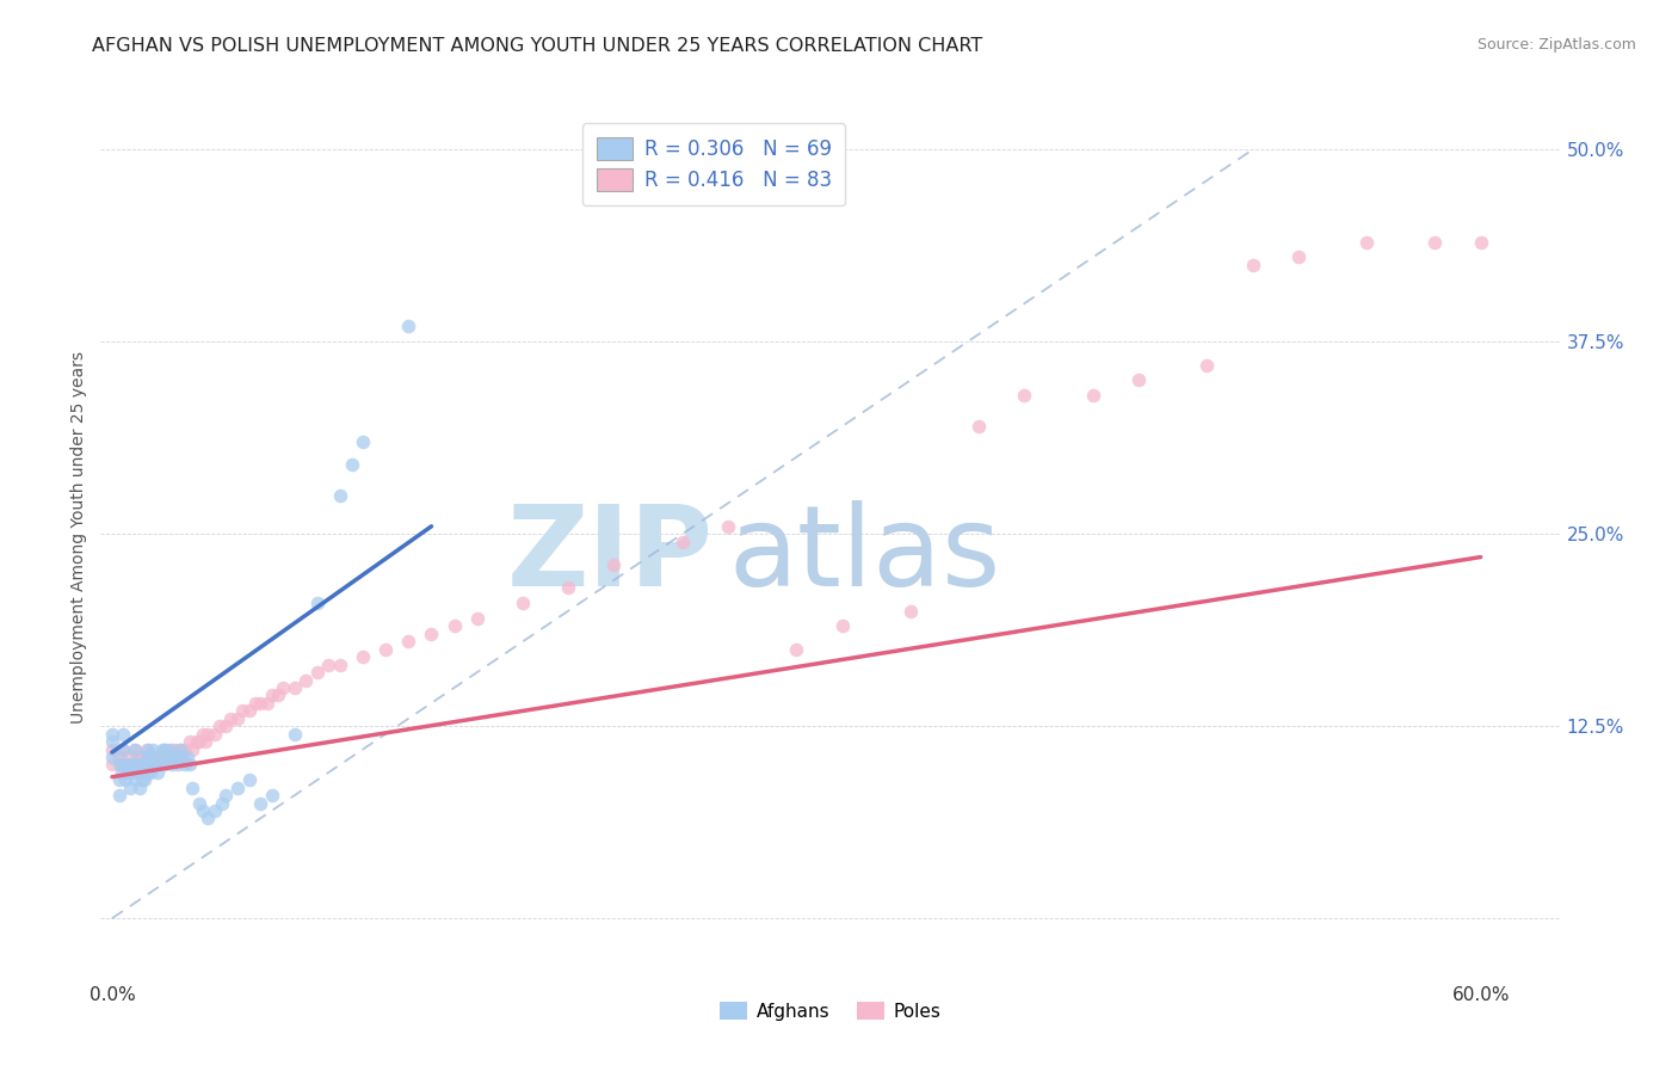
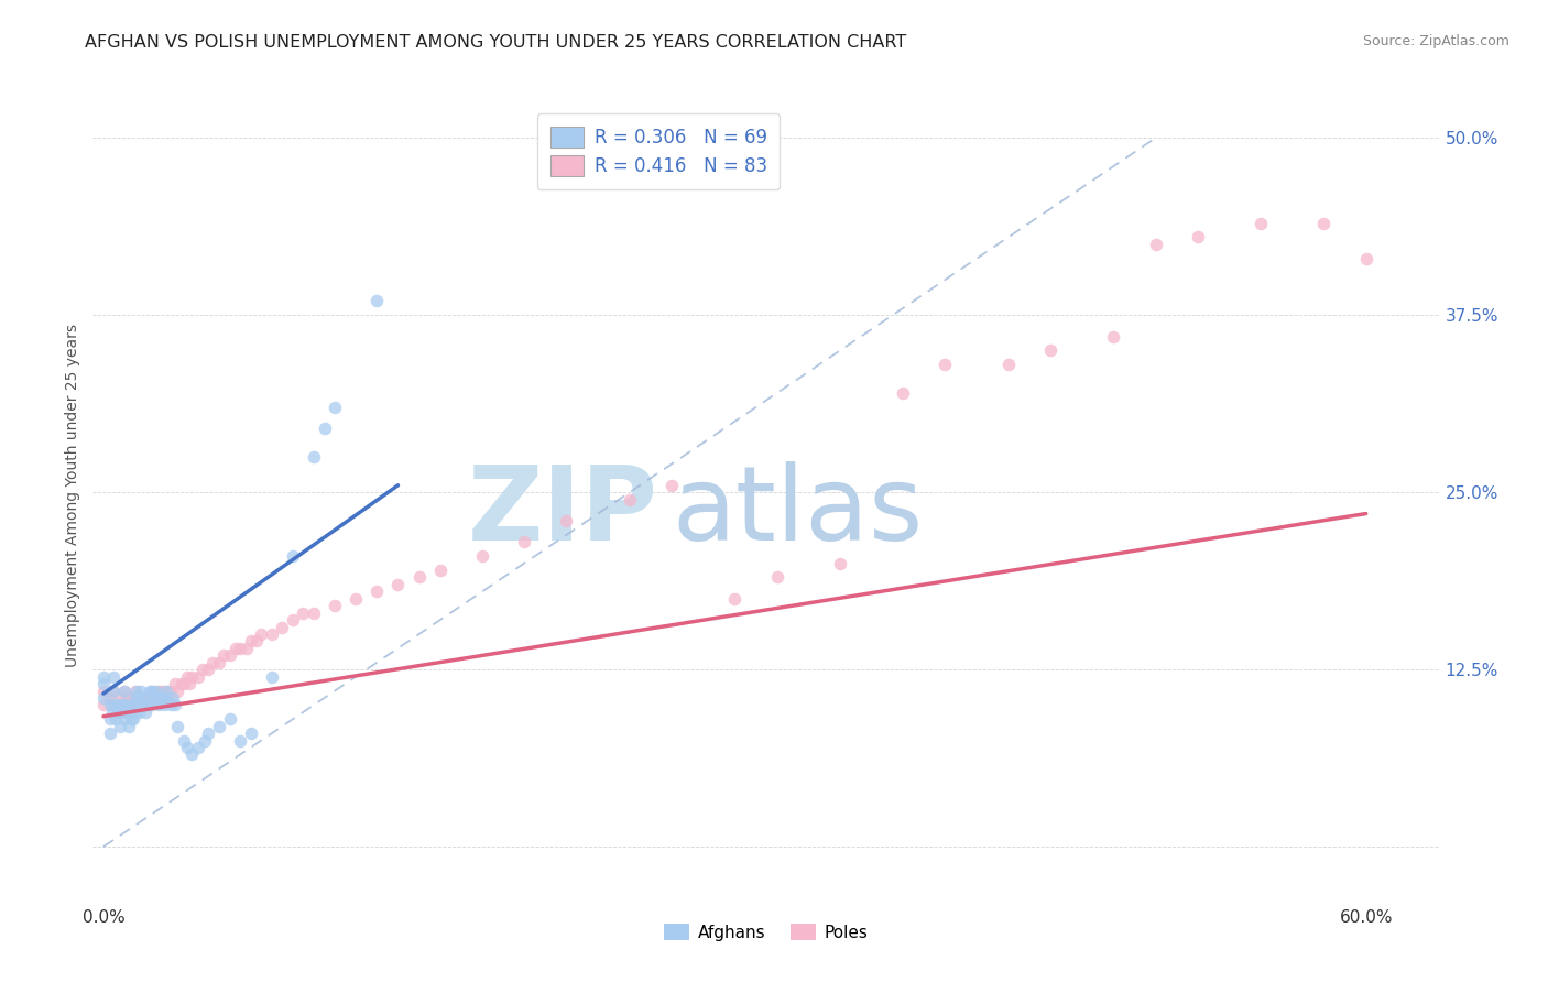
Poles/60.0%: 44.0% -> 41.5%
